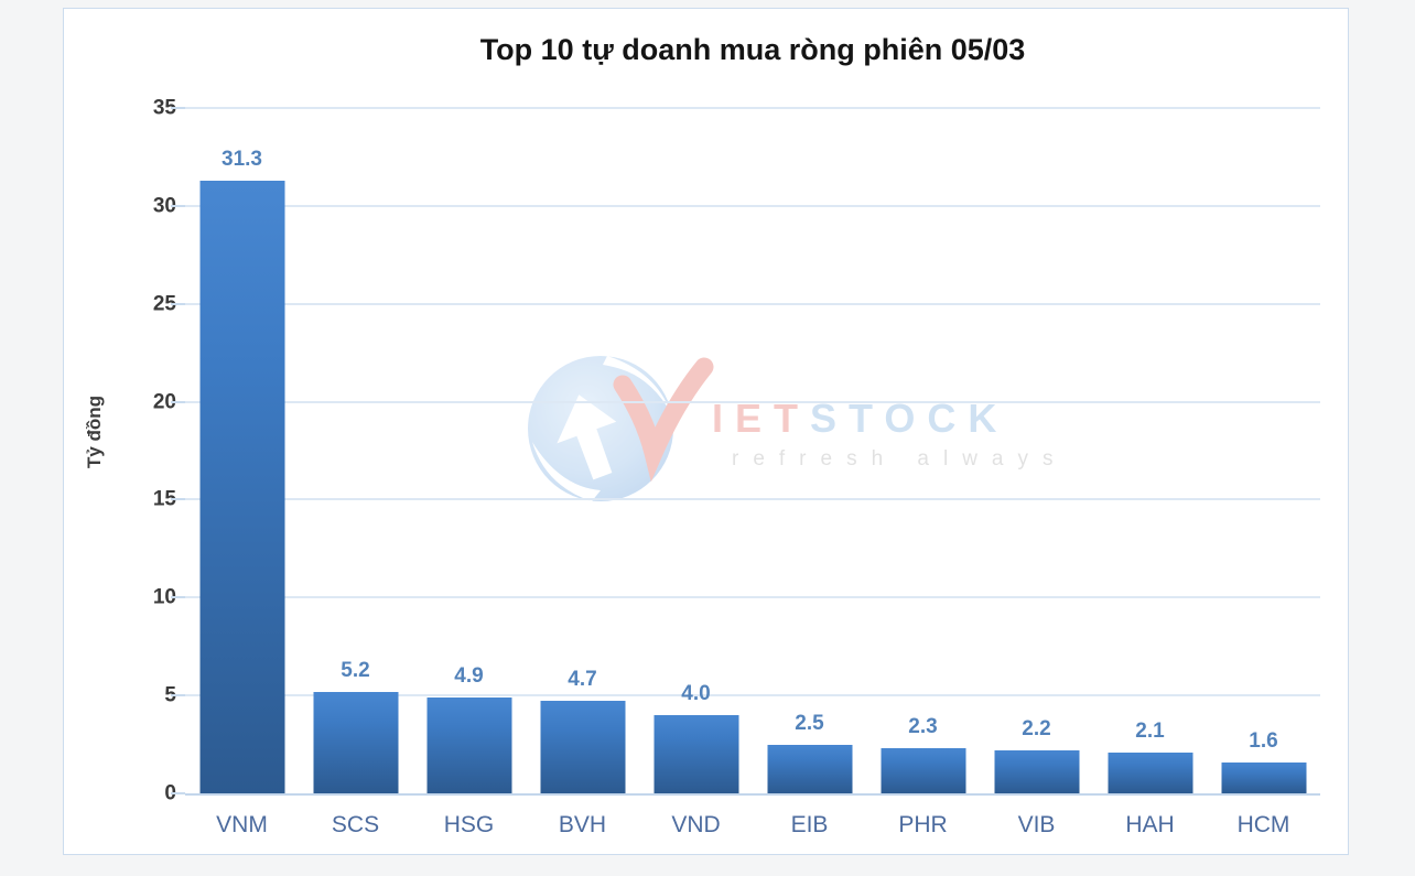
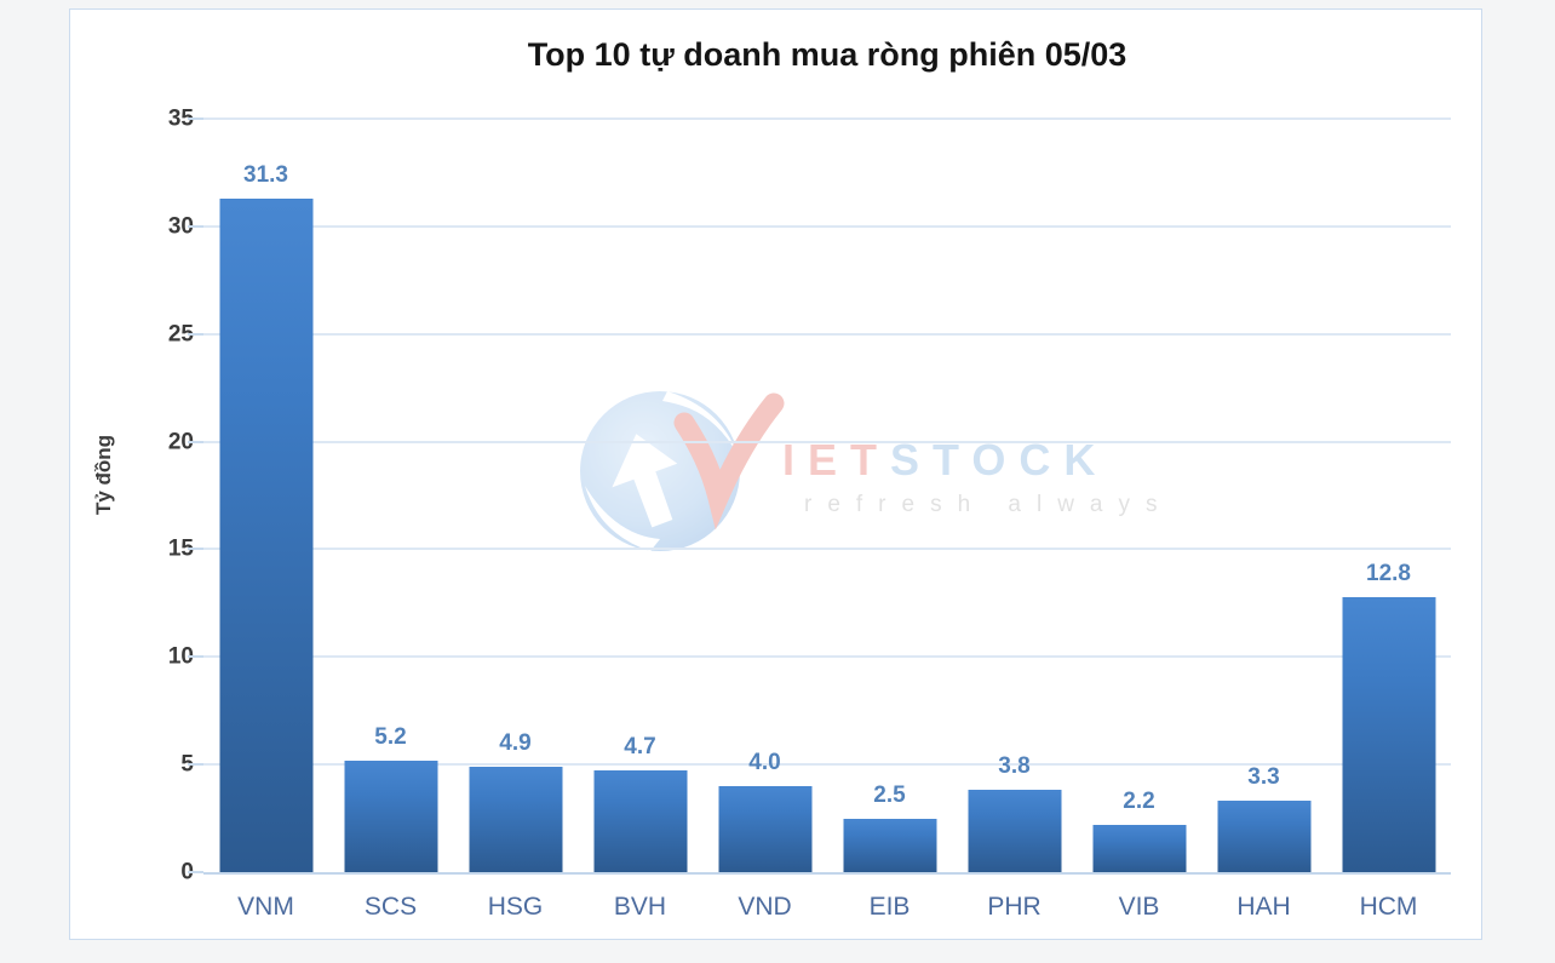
PHR: 2.3 -> 3.8
HAH: 2.1 -> 3.3
HCM: 1.6 -> 12.8
